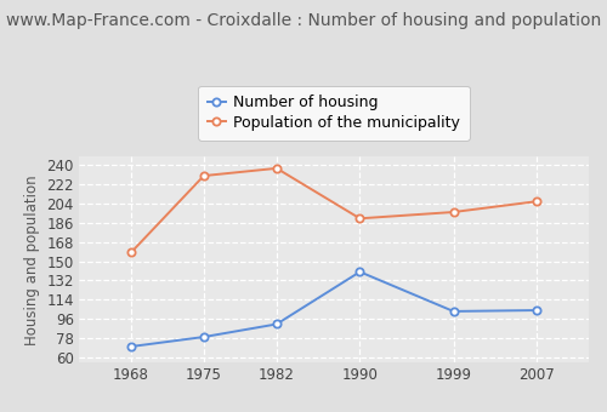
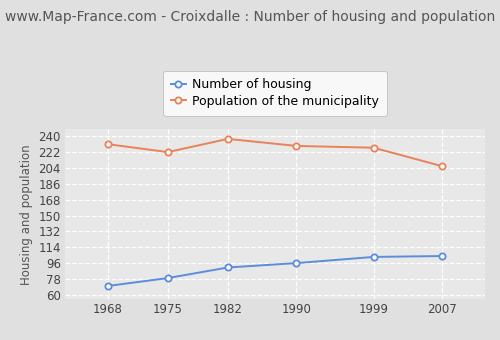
Population of the municipality/1968: 158 -> 231
Population of the municipality/1975: 230 -> 222
Number of housing/1990: 140 -> 96
Population of the municipality/1990: 190 -> 229
Population of the municipality/1999: 196 -> 227
